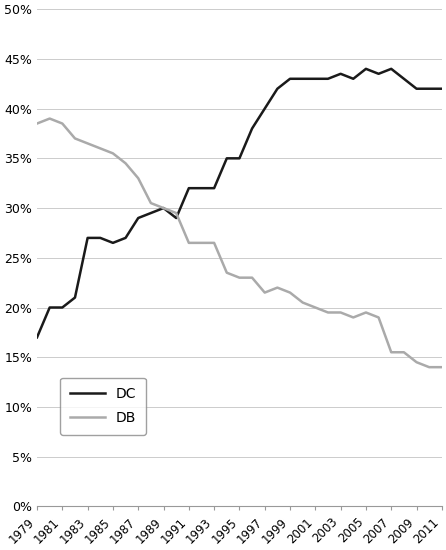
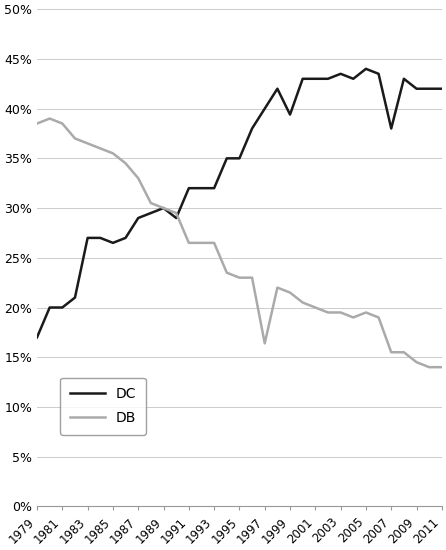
DB/1997: 21.5% -> 16.4%
DC/1999: 43.0% -> 39.4%
DC/2007: 44.0% -> 38.0%
